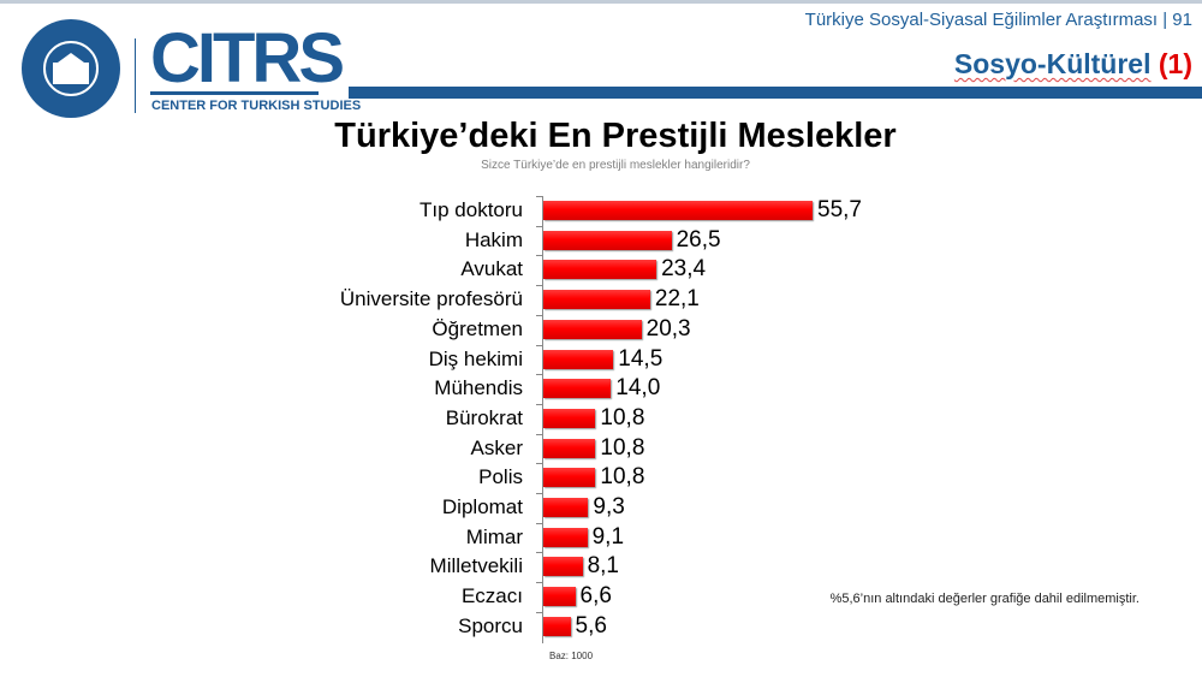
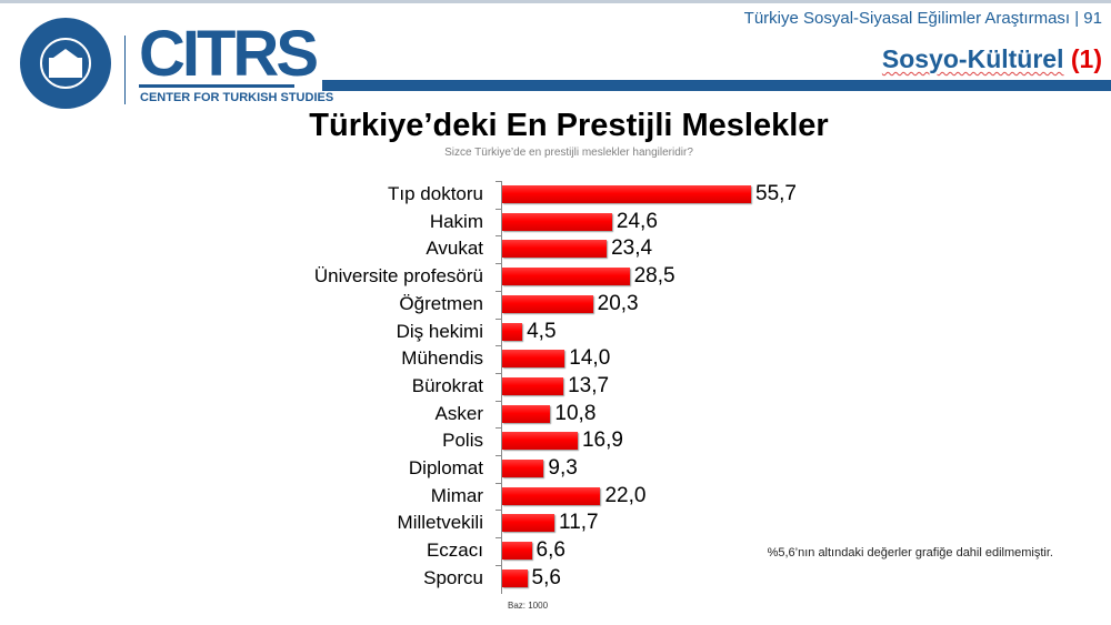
Hakim: 26,5 -> 24,6
Üniversite profesörü: 22,1 -> 28,5
Diş hekimi: 14,5 -> 4,5
Bürokrat: 10,8 -> 13,7
Polis: 10,8 -> 16,9
Mimar: 9,1 -> 22,0
Milletvekili: 8,1 -> 11,7
